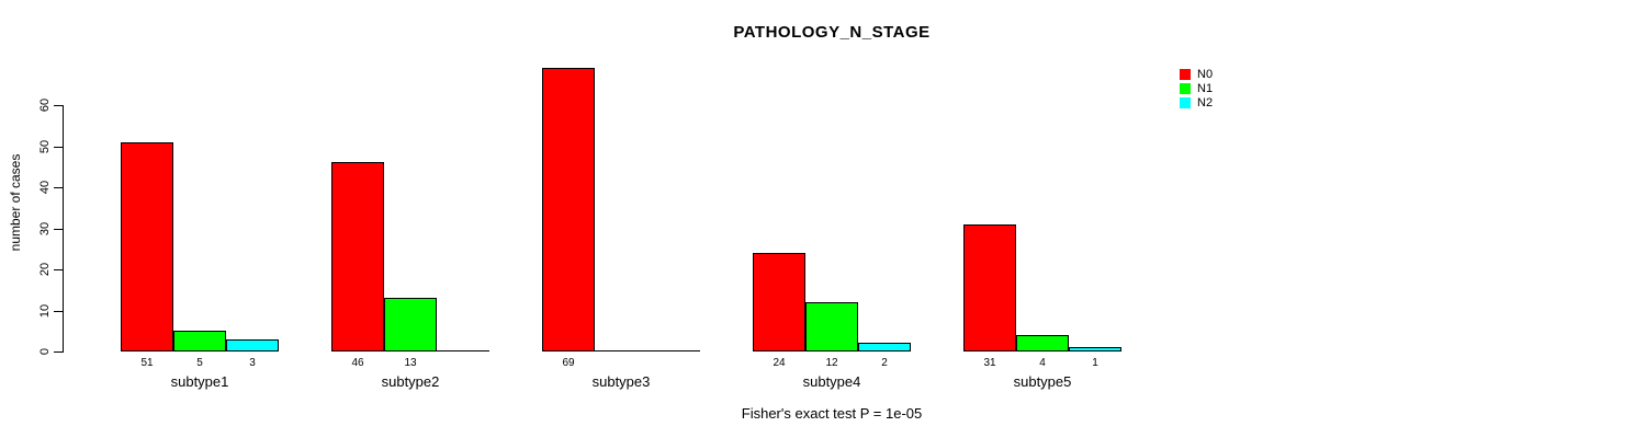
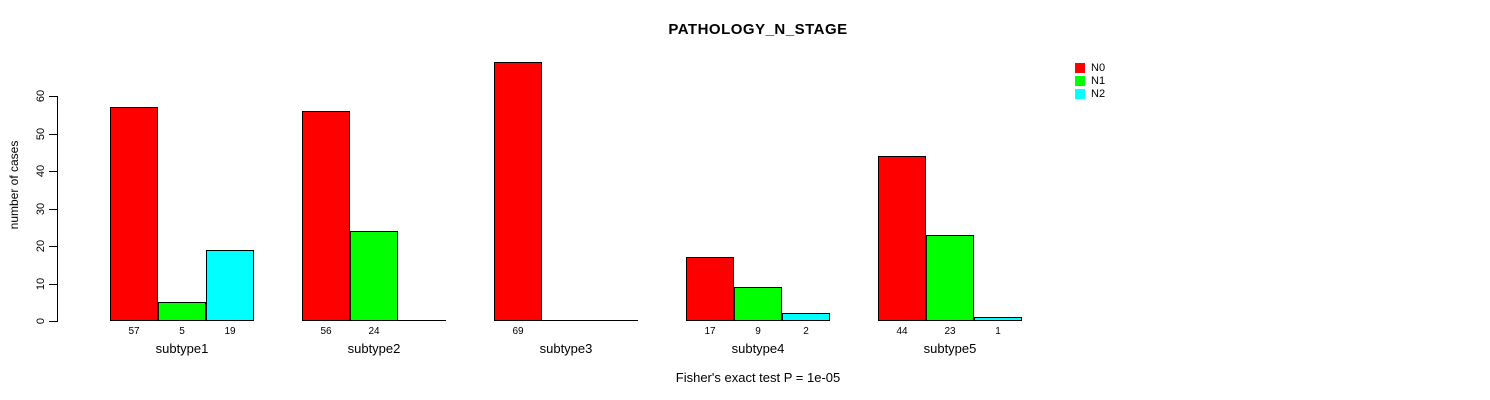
N0/subtype1: 51 -> 57
N2/subtype1: 3 -> 19
N0/subtype2: 46 -> 56
N1/subtype2: 13 -> 24
N0/subtype4: 24 -> 17
N1/subtype4: 12 -> 9
N0/subtype5: 31 -> 44
N1/subtype5: 4 -> 23
